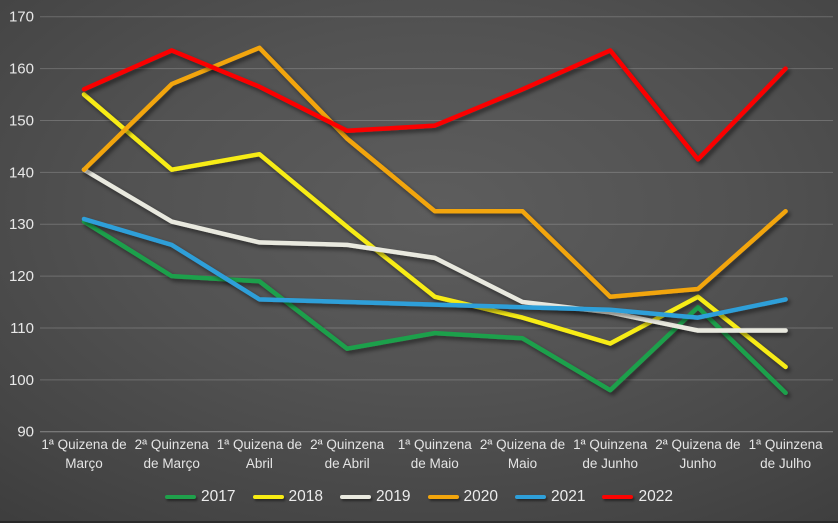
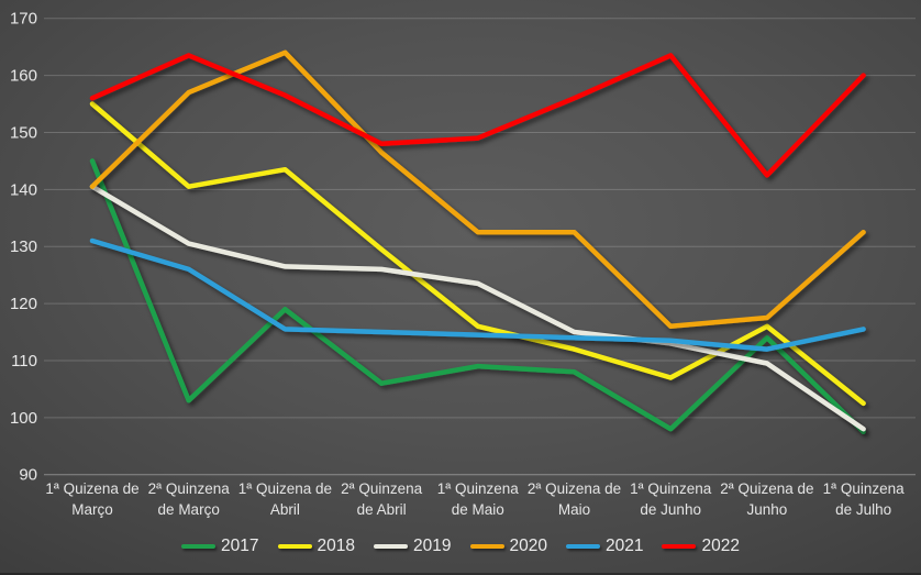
2017/1ª Quizena de Março: 130 -> 145
2017/2ª Quinzena de Março: 120 -> 103
2019/1ª Quinzena de Julho: 110 -> 98
